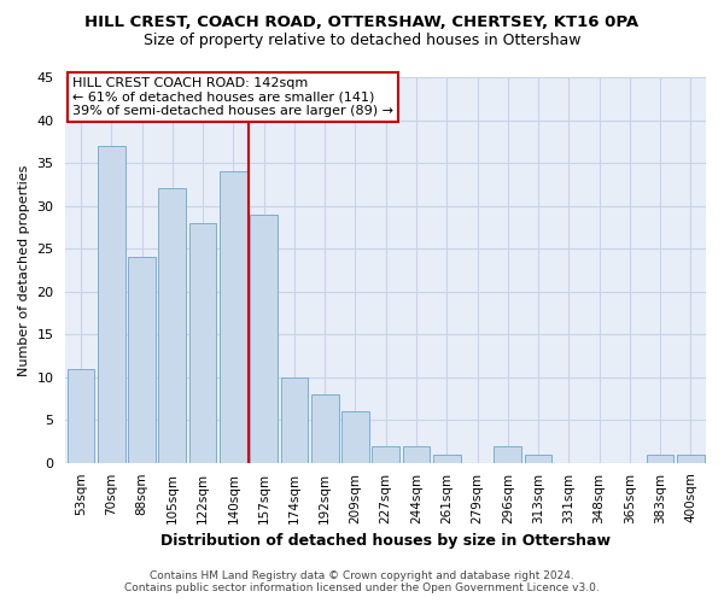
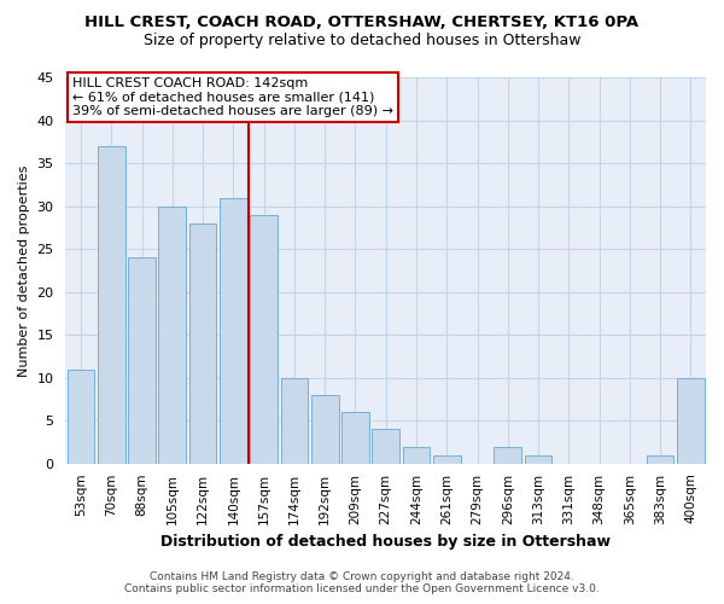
105sqm: 32 -> 30
140sqm: 34 -> 31
227sqm: 2 -> 4
400sqm: 1 -> 10
